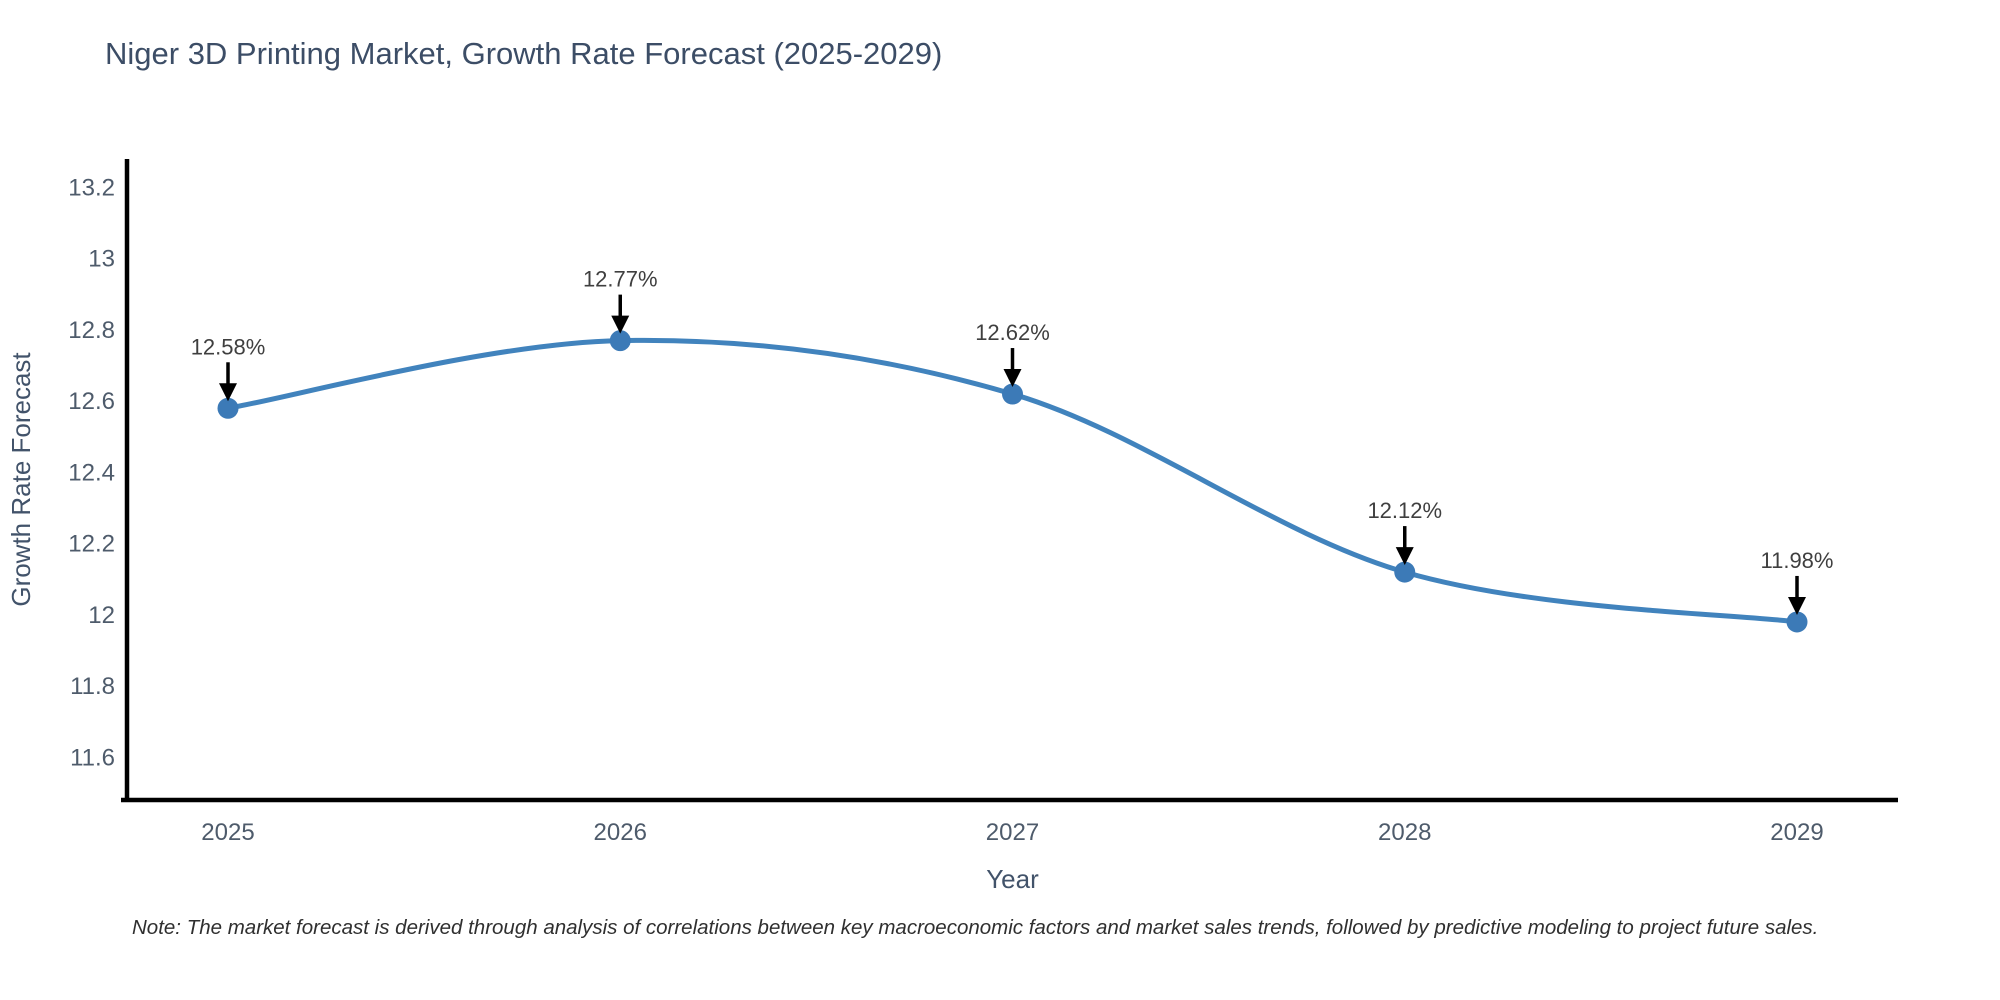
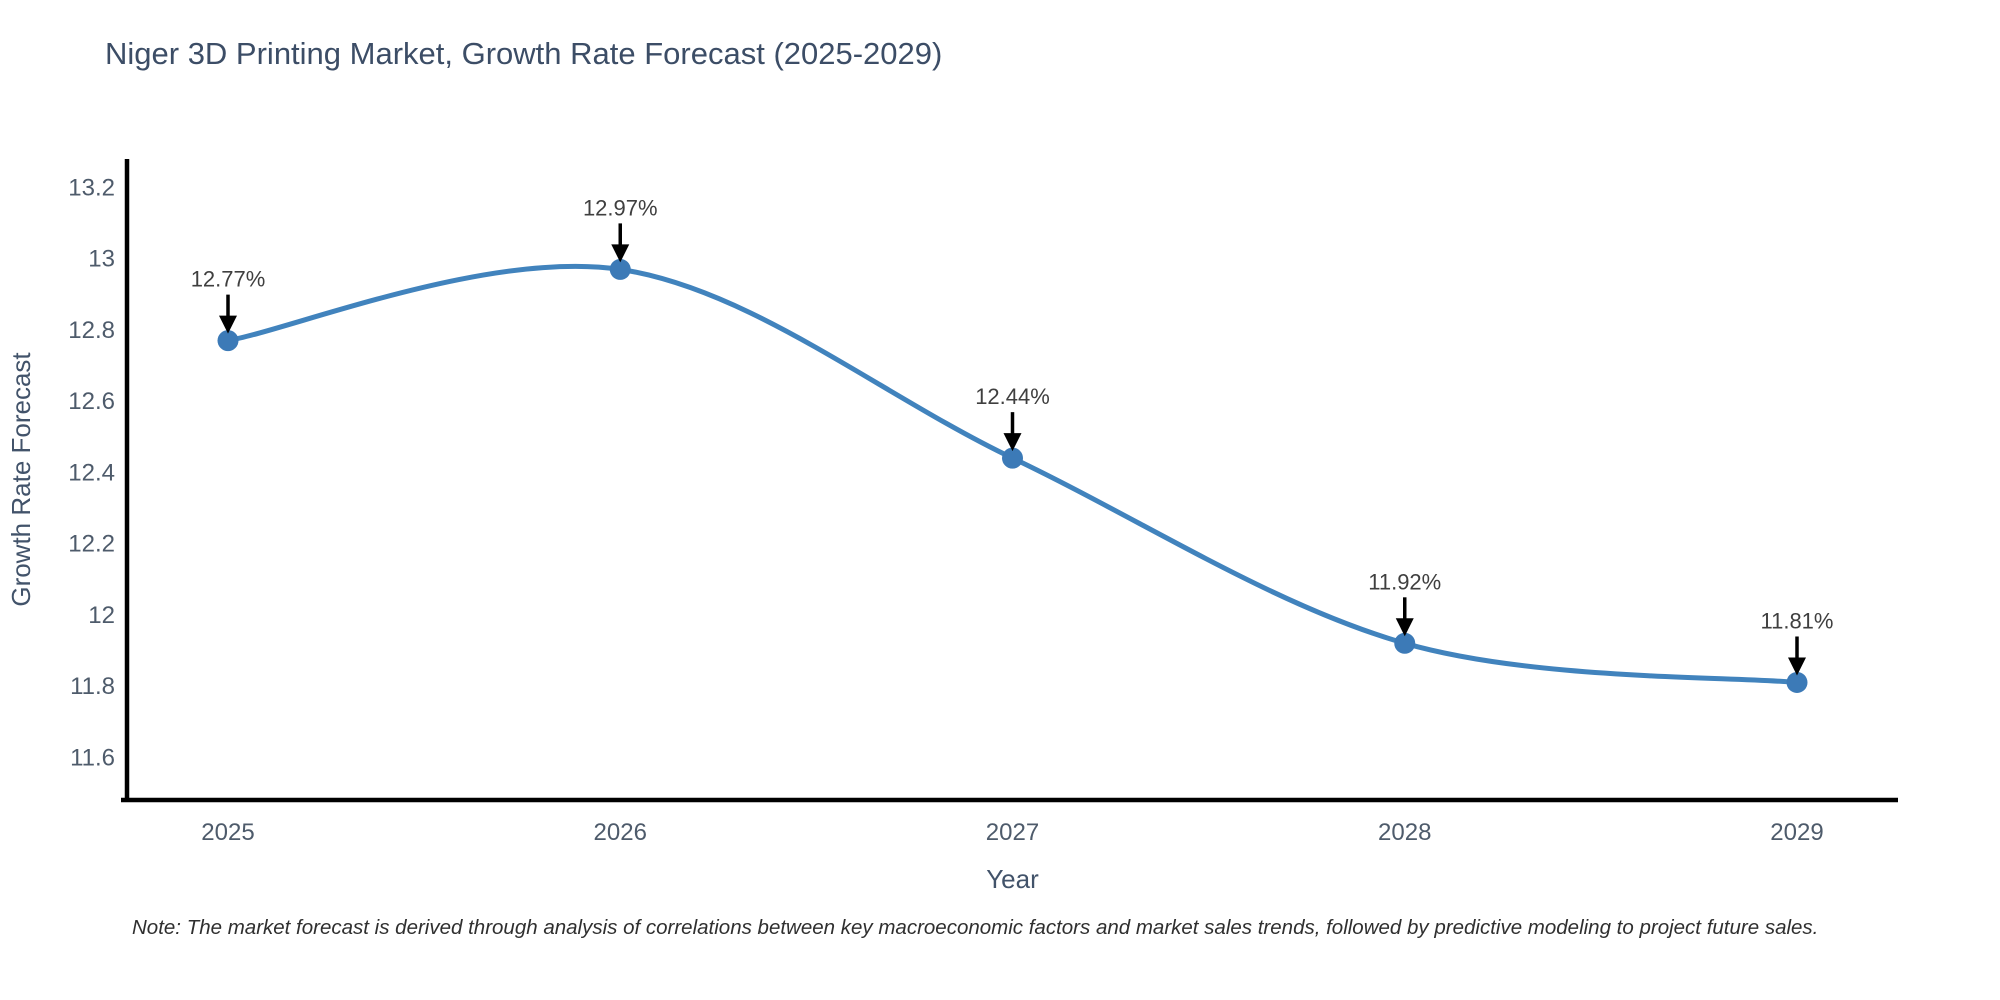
2025: 12.58% -> 12.77%
2026: 12.77% -> 12.97%
2027: 12.62% -> 12.44%
2028: 12.12% -> 11.92%
2029: 11.98% -> 11.81%
